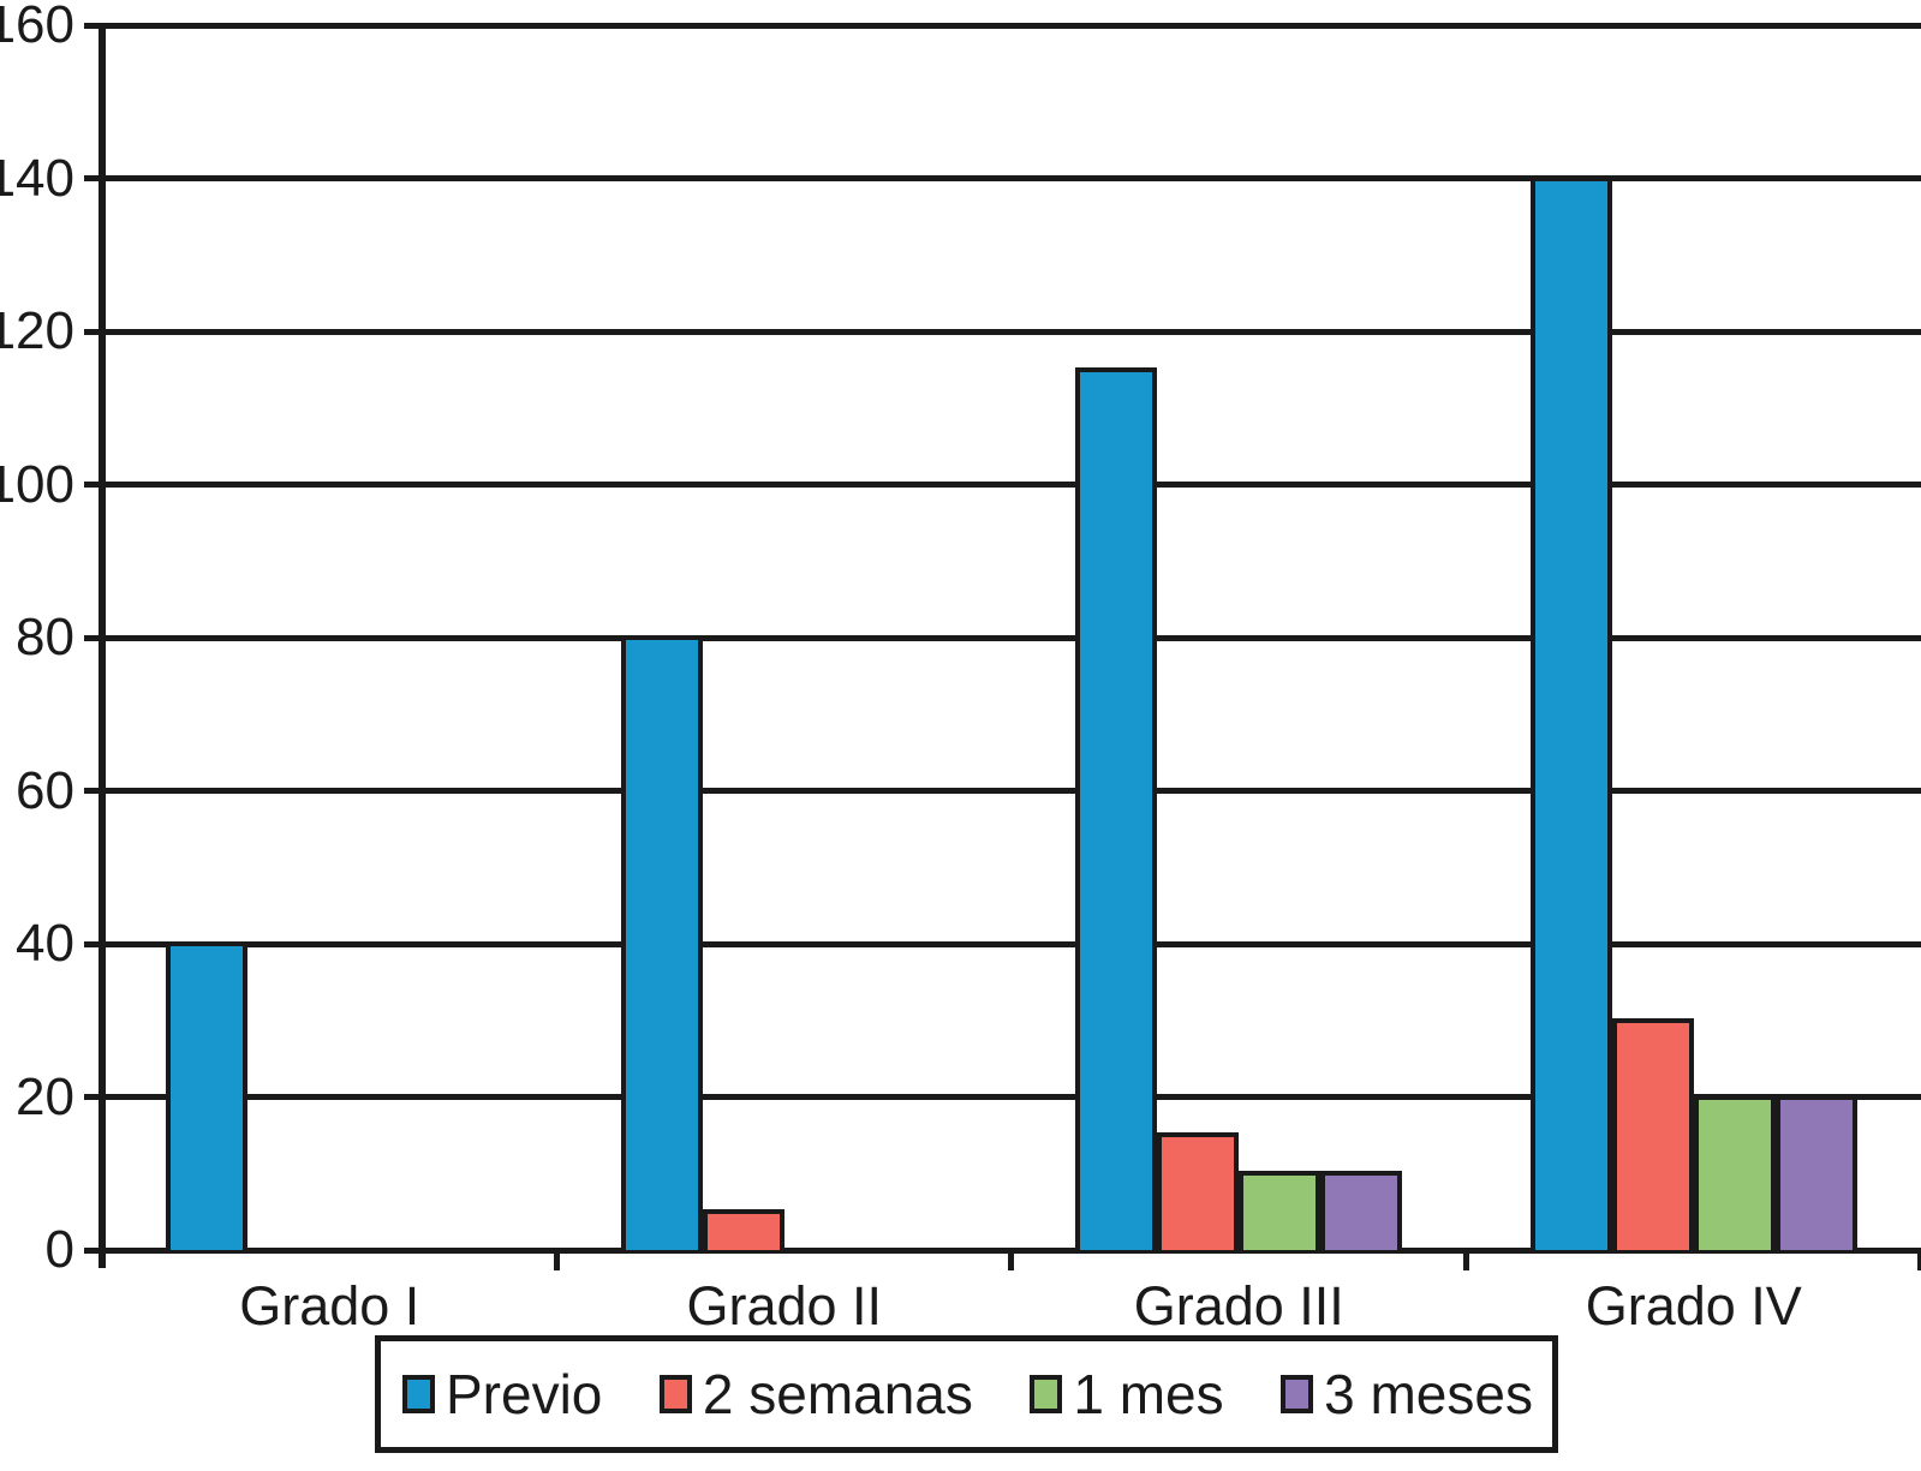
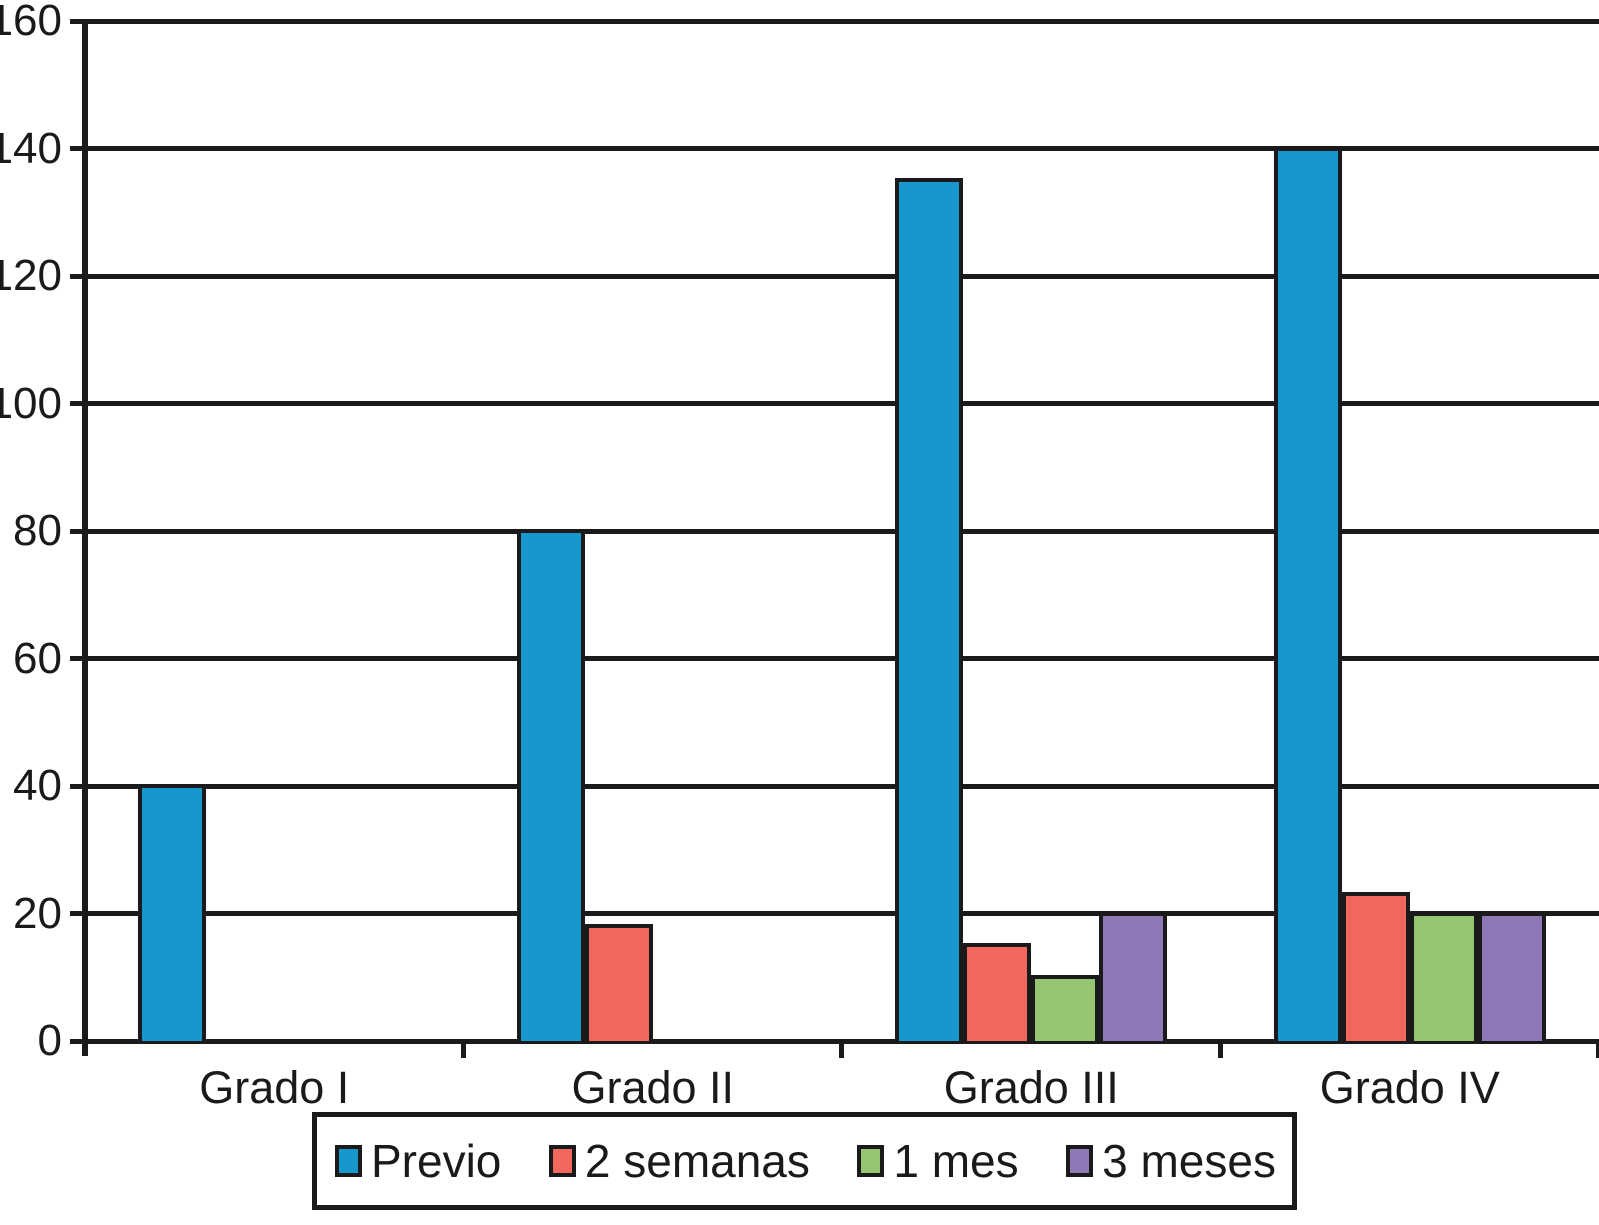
2 semanas/Grado II: 5 -> 18
Previo/Grado III: 115 -> 135
3 meses/Grado III: 10 -> 20
2 semanas/Grado IV: 30 -> 23
